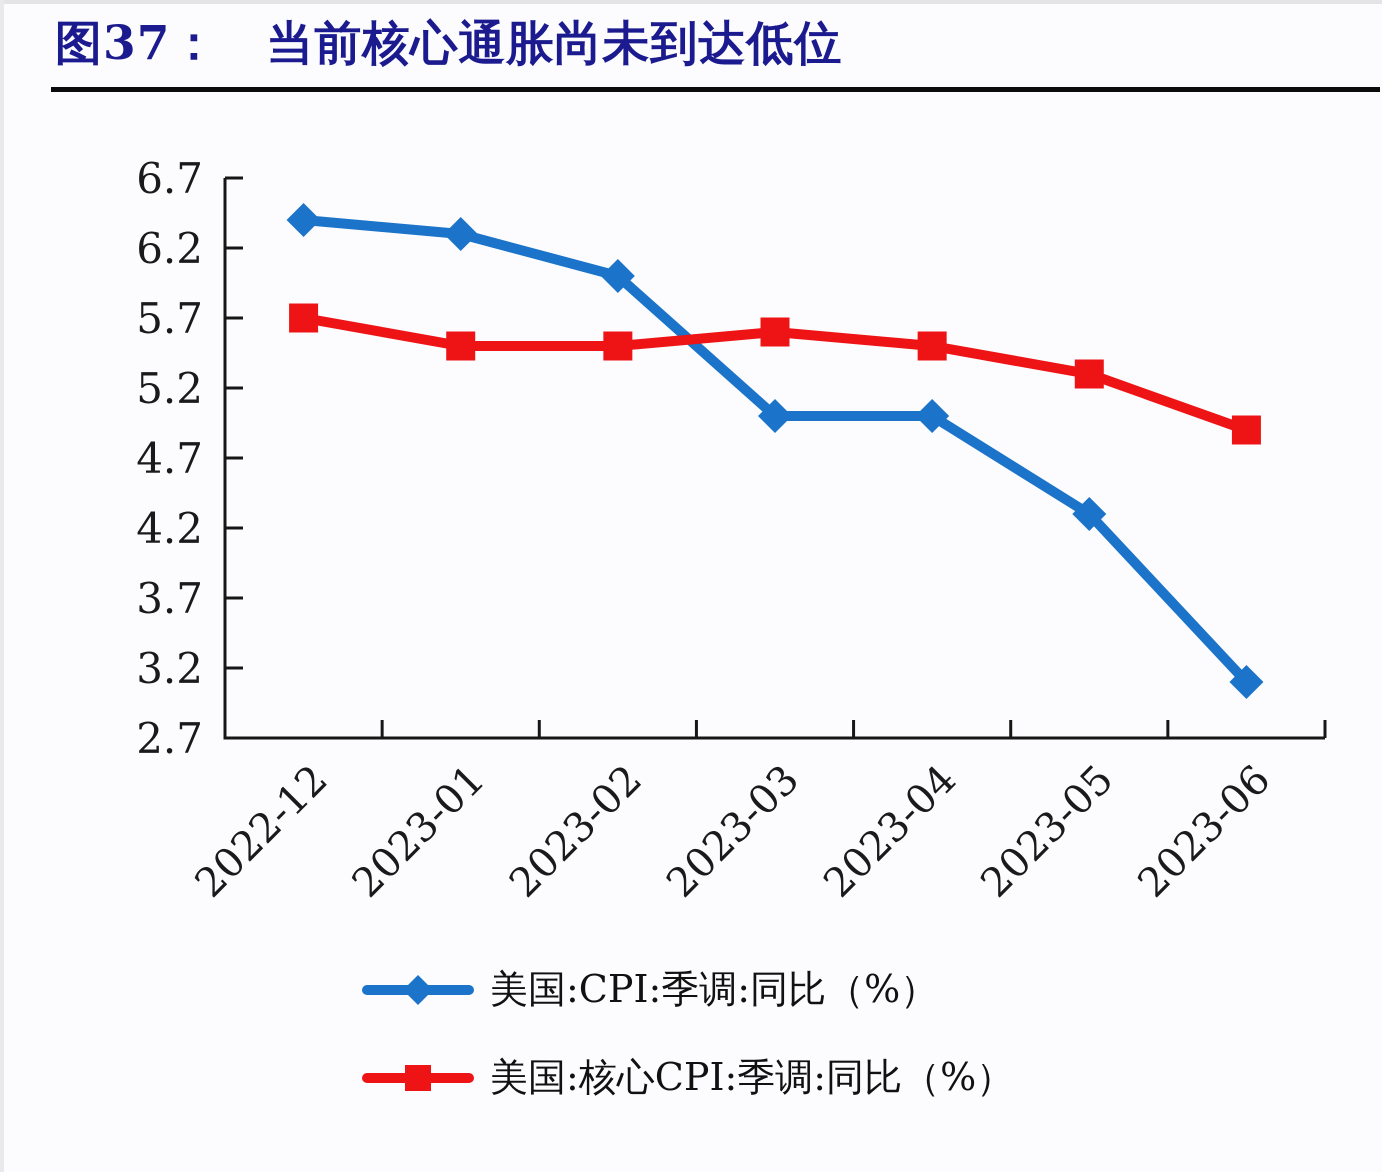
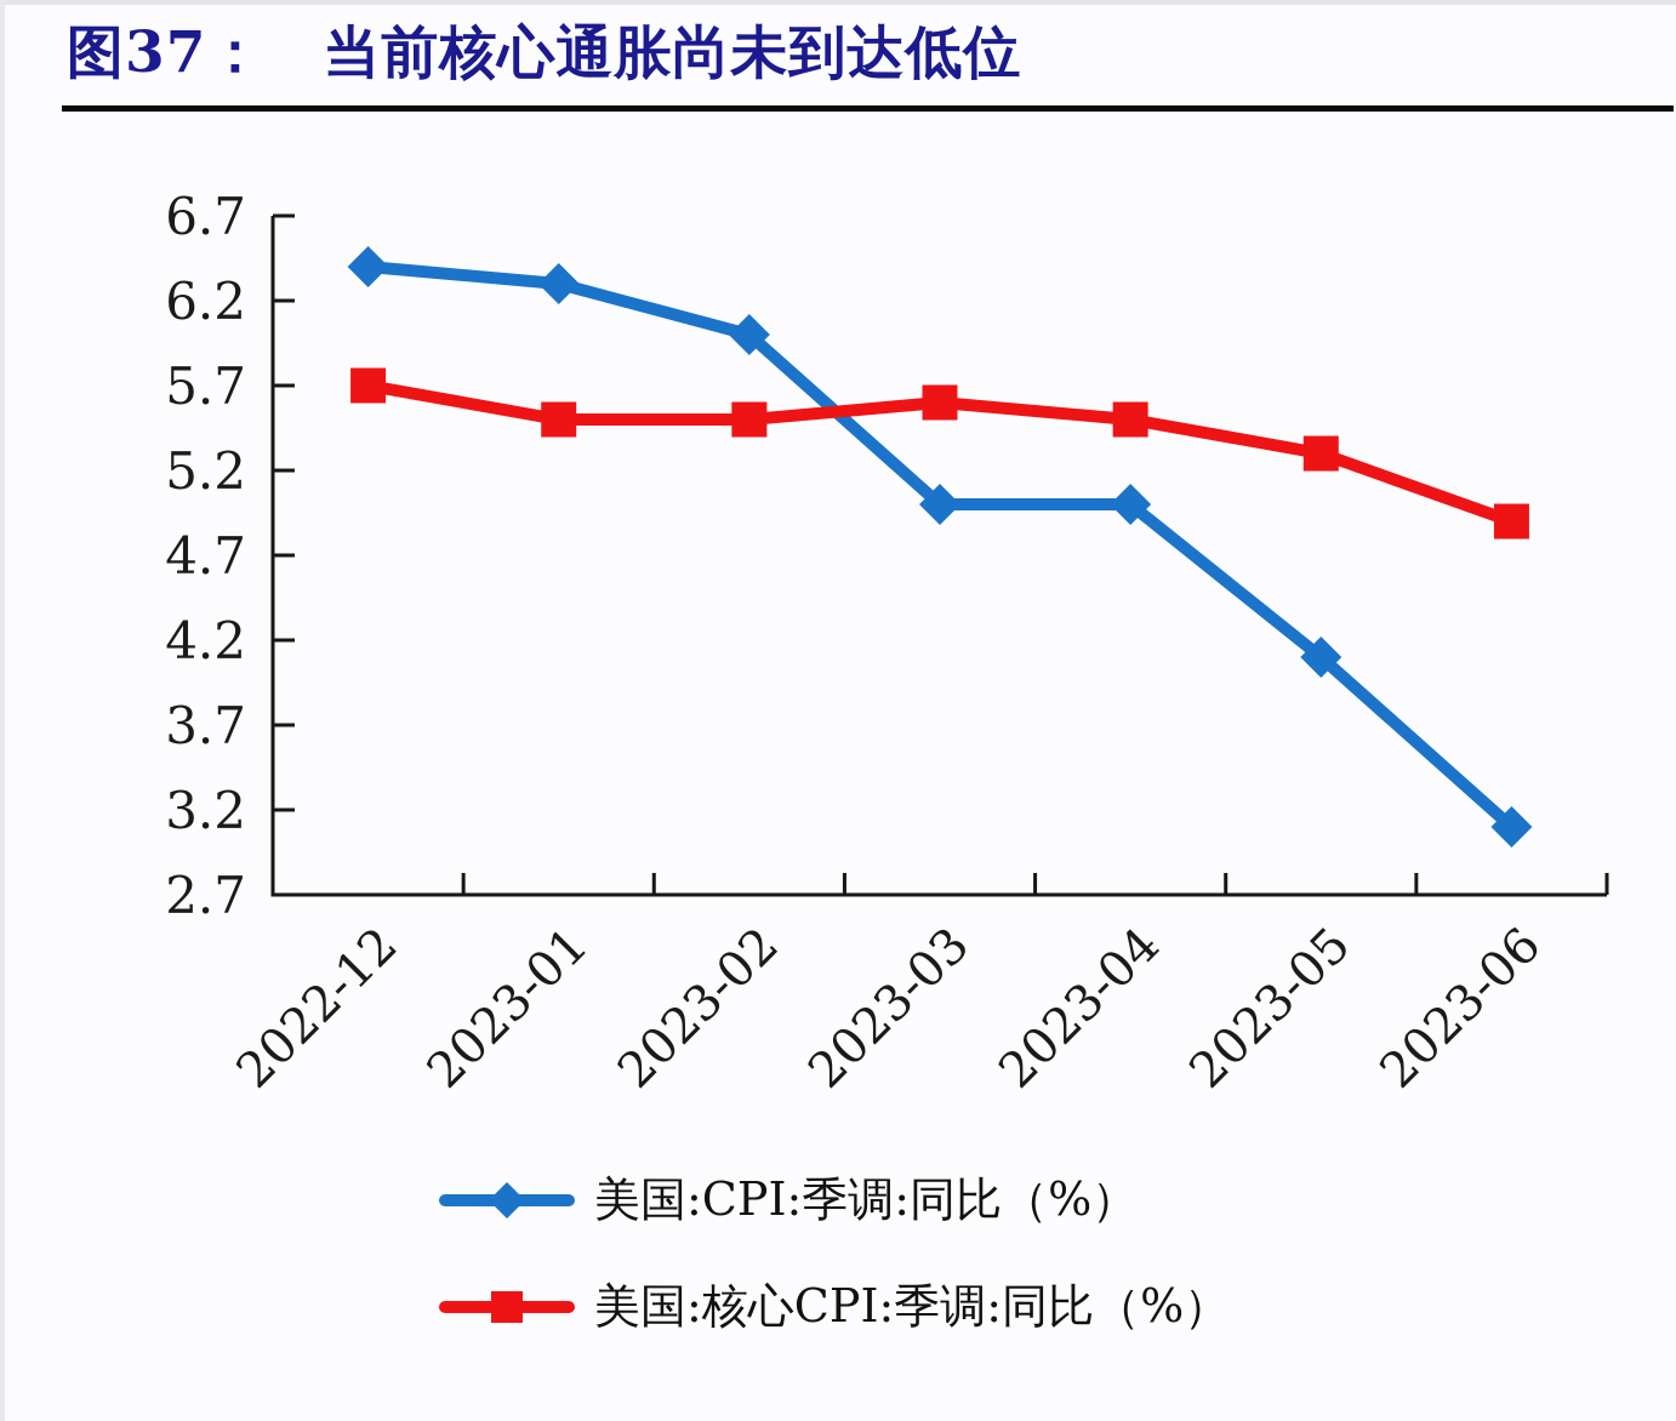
美国:CPI:季调:同比（%）/2023-05: 4.3 -> 4.1
